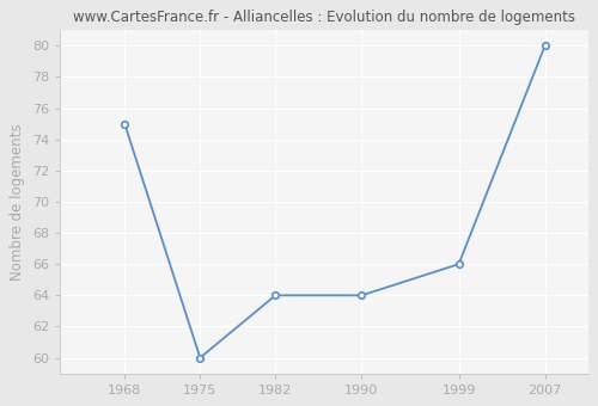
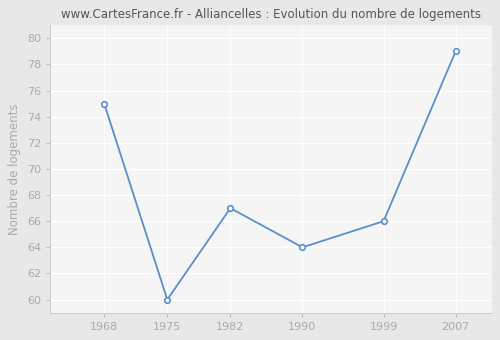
1982: 64 -> 67
2007: 80 -> 79
